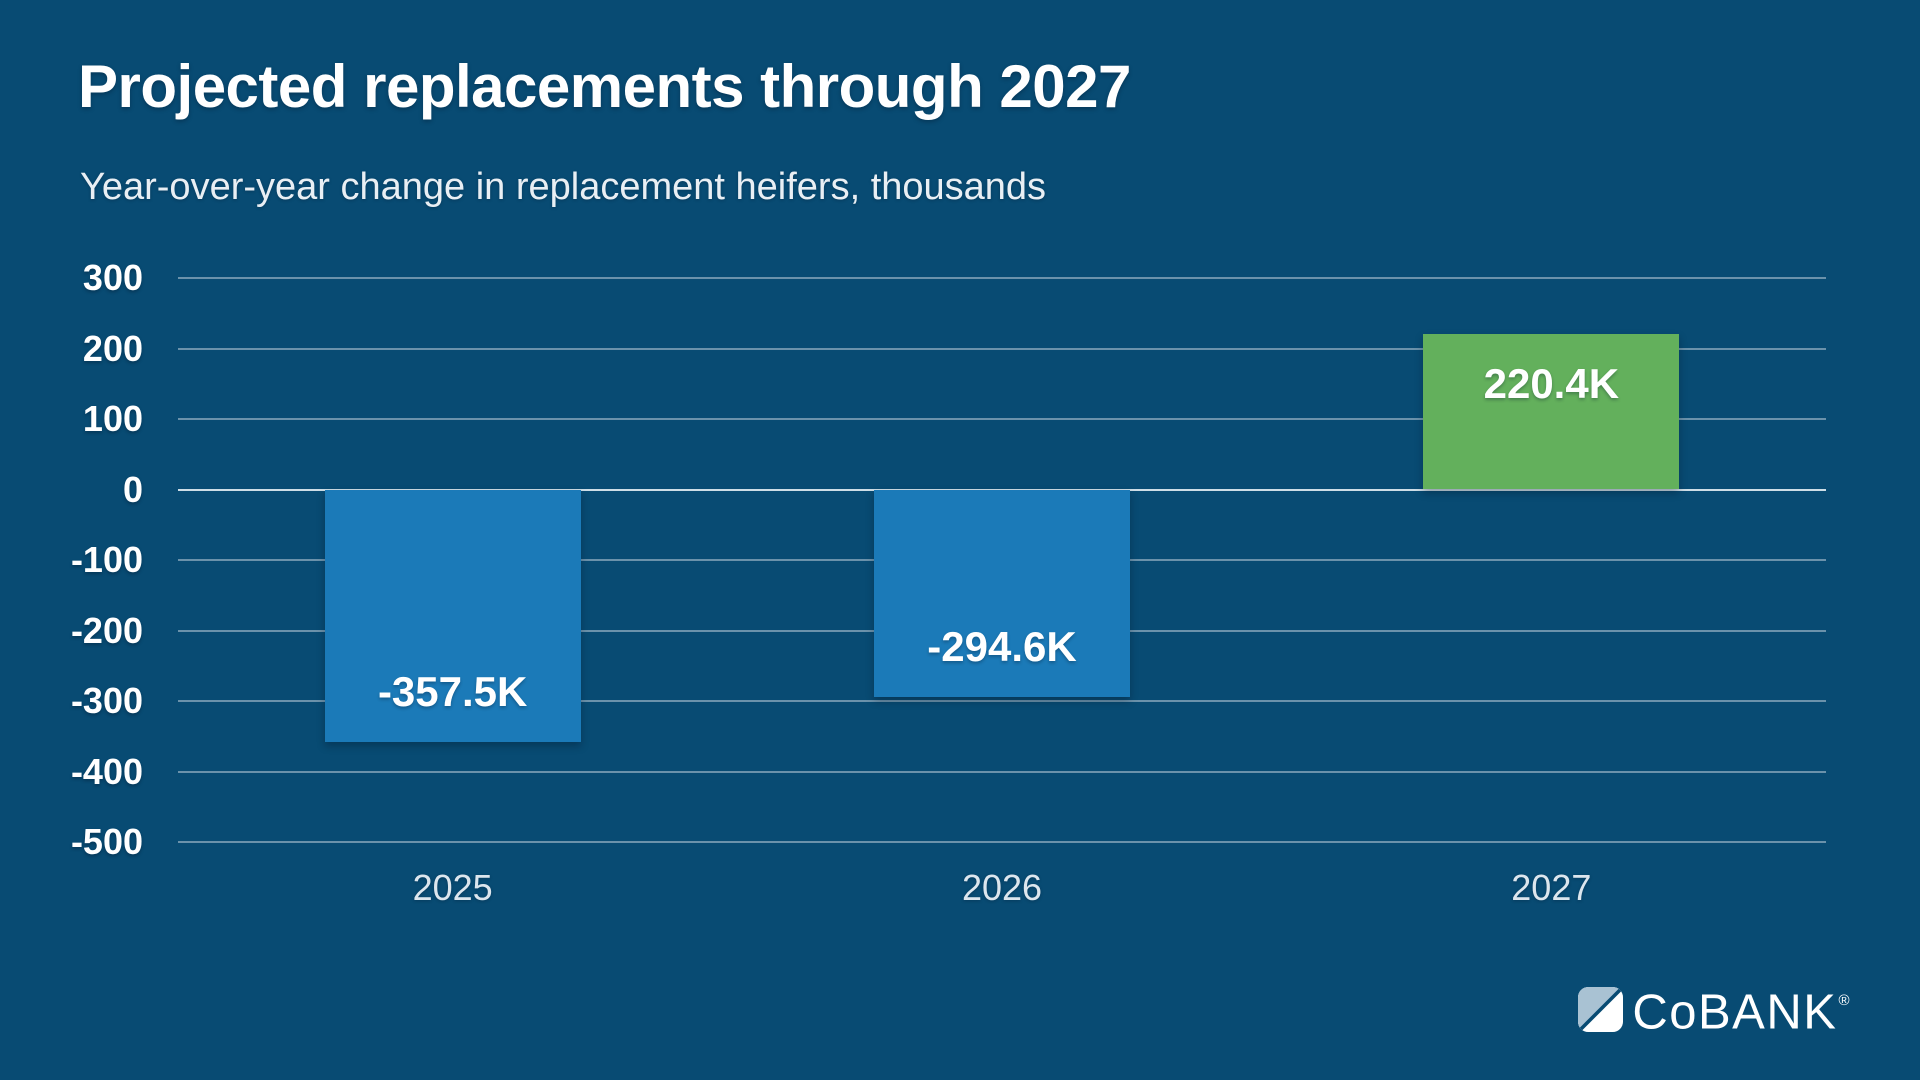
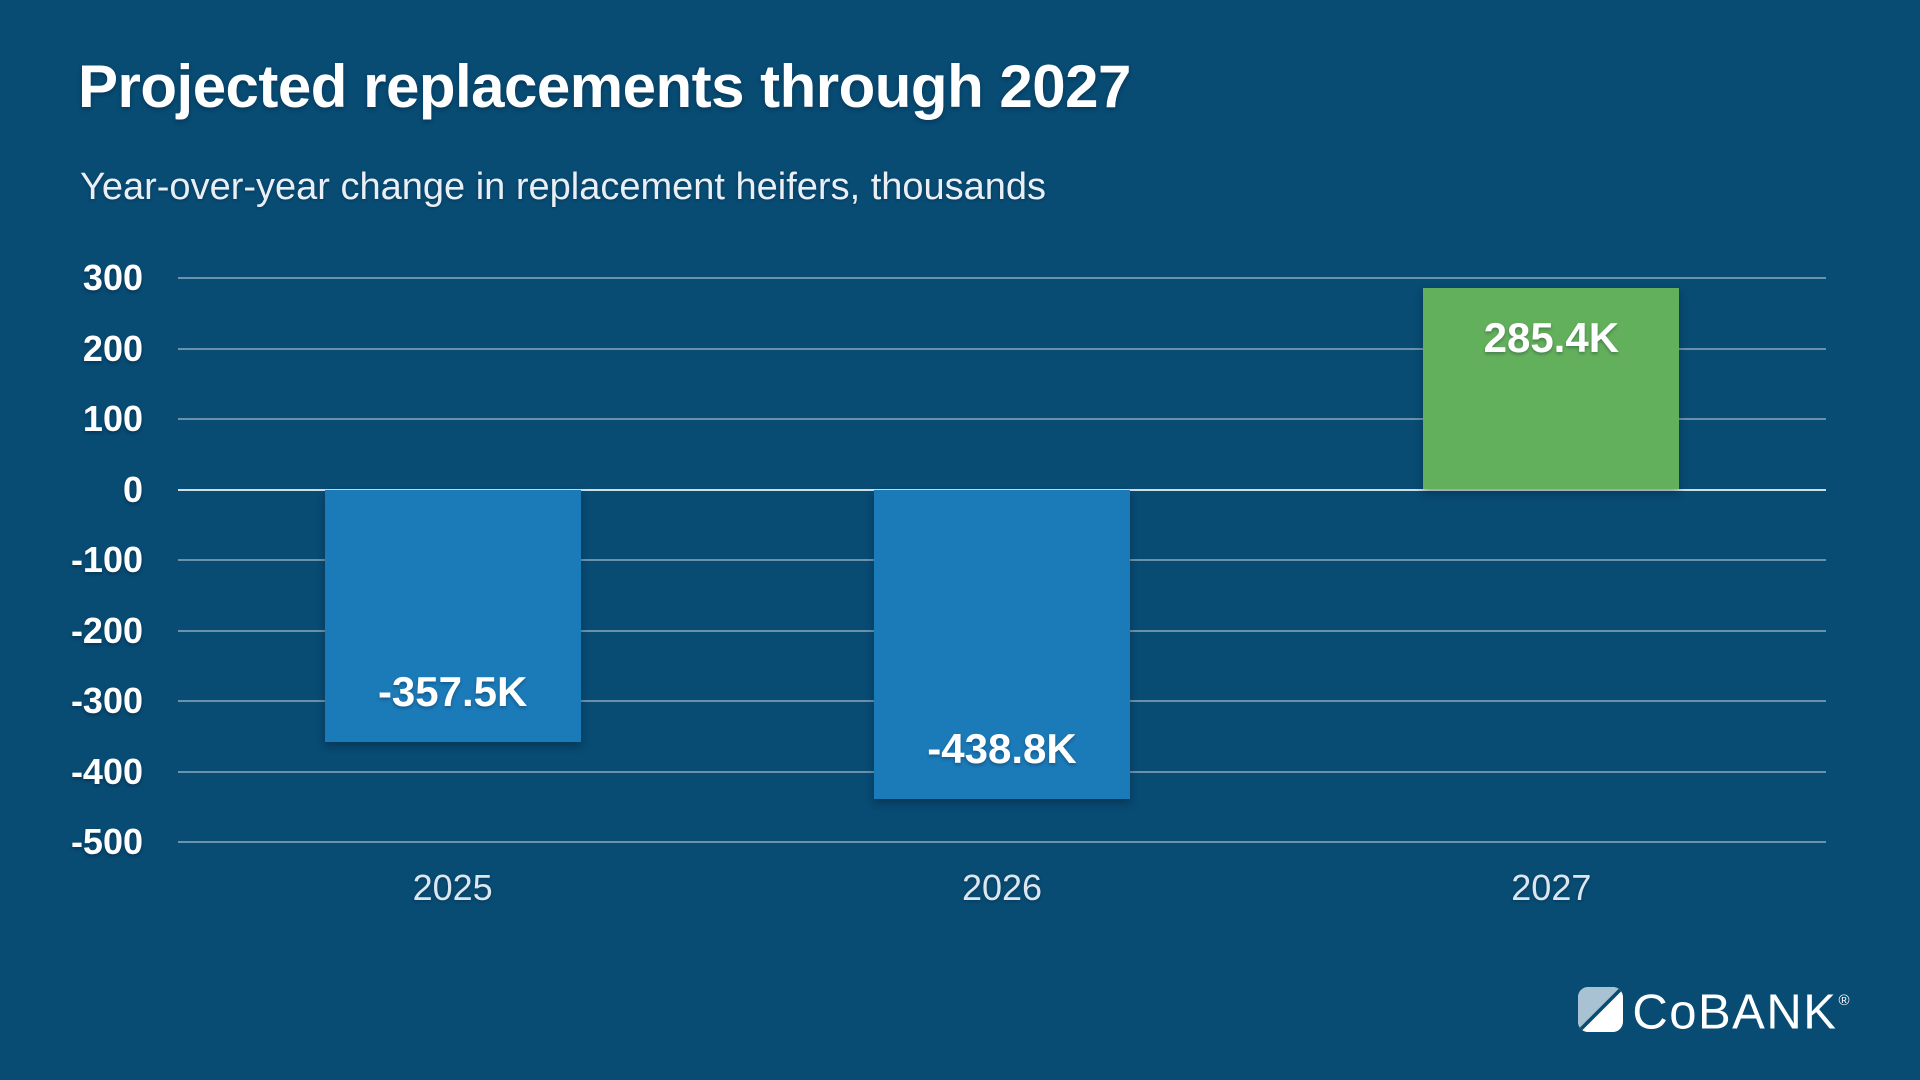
2026: -294.6K -> -438.8K
2027: 220.4K -> 285.4K
